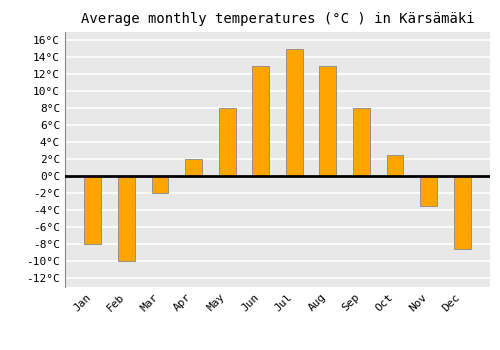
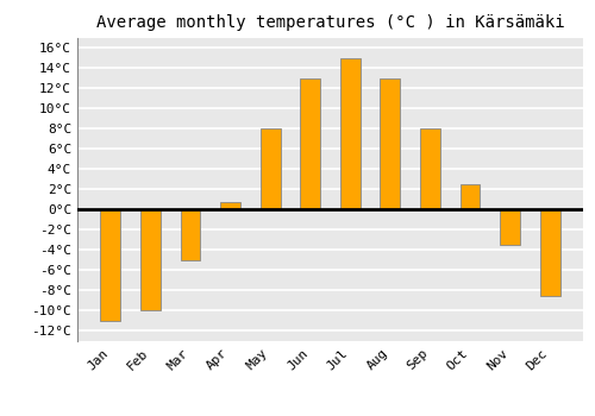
Jan: -8.0°C -> -11.0°C
Mar: -2.0°C -> -5.0°C
Apr: 2.0°C -> 0.7°C
